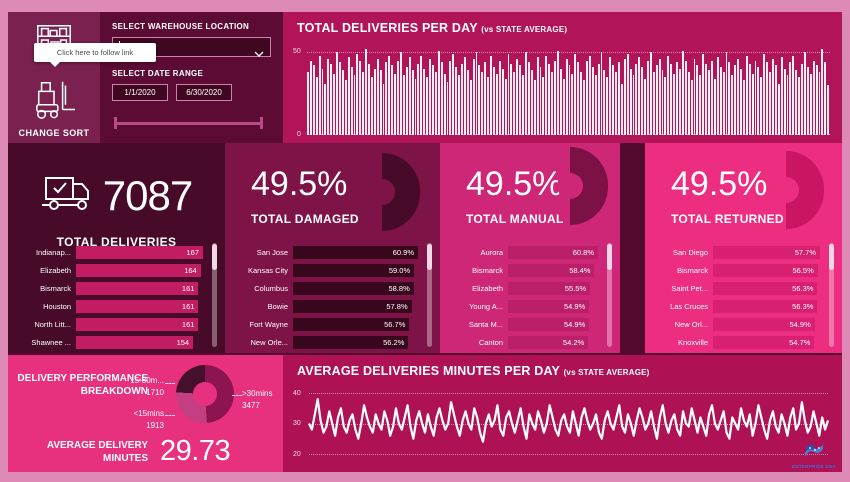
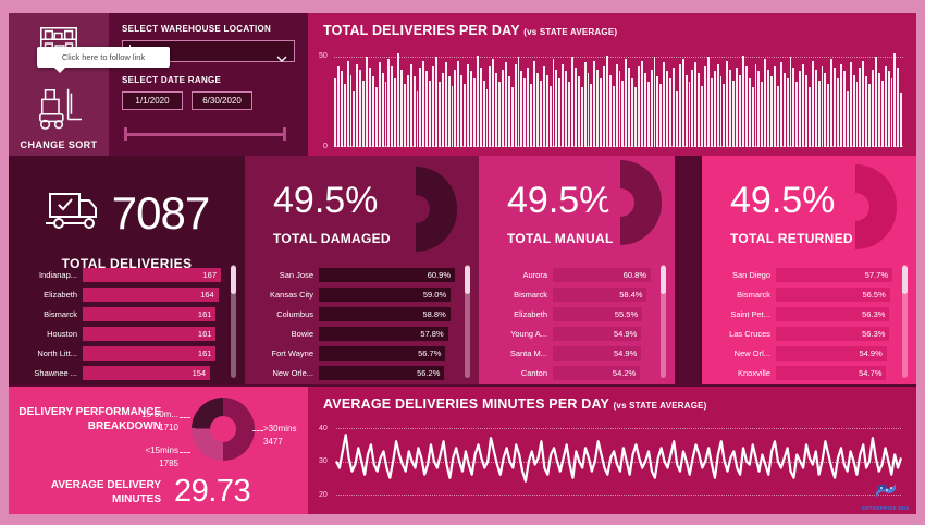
DELIVERY PERFORMANCE BREAKDOWN/<15mins: 1913 -> 1785
